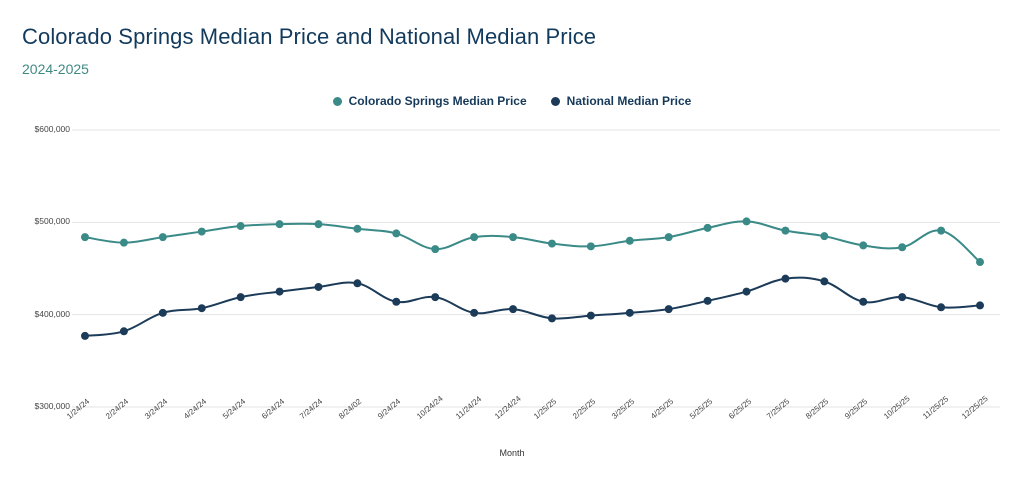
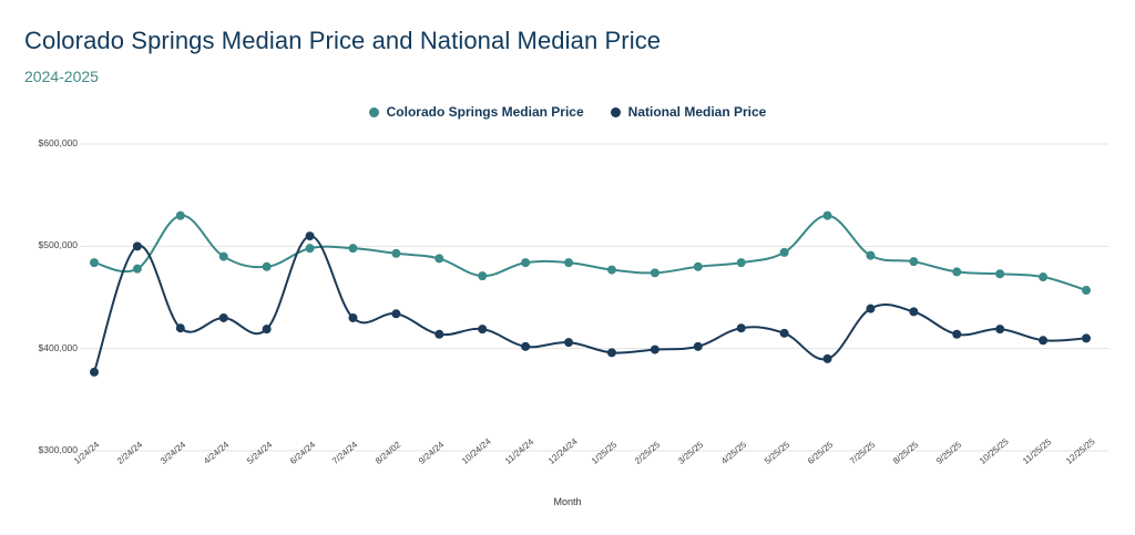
National Median Price/2/24/24: $380000 -> $500000
Colorado Springs Median Price/3/24/24: $480000 -> $530000
National Median Price/3/24/24: $400000 -> $420000
National Median Price/4/24/24: $410000 -> $430000
Colorado Springs Median Price/5/24/24: $500000 -> $480000
National Median Price/6/24/24: $420000 -> $510000
National Median Price/4/25/25: $410000 -> $420000
Colorado Springs Median Price/6/25/25: $500000 -> $530000
National Median Price/6/25/25: $420000 -> $390000
Colorado Springs Median Price/11/25/25: $490000 -> $470000
